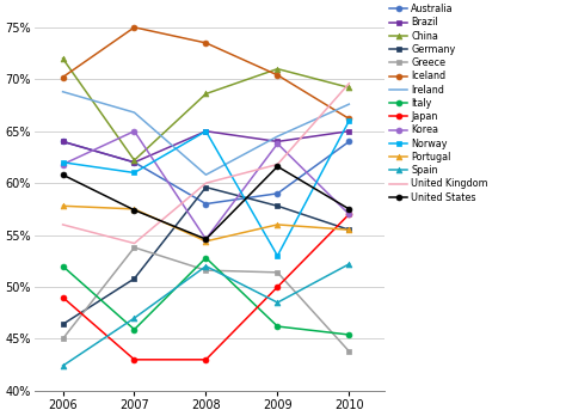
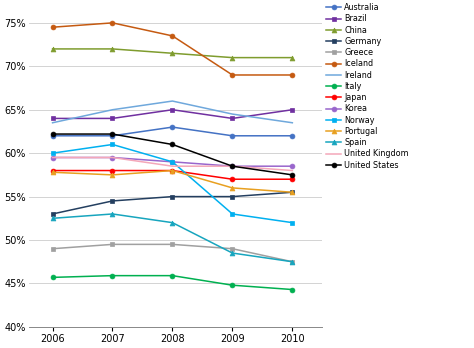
Australia/2006: 64% -> 62%
Germany/2006: 46.4% -> 53.0%
Greece/2006: 45.0% -> 49.0%
Iceland/2006: 70.2% -> 74.5%
Ireland/2006: 68.8% -> 63.5%
Italy/2006: 52.0% -> 45.7%
Japan/2006: 49% -> 58%
Korea/2006: 61.8% -> 59.5%
Norway/2006: 62% -> 60%
Spain/2006: 42.4% -> 52.5%
United Kingdom/2006: 56.0% -> 59.5%
United States/2006: 60.8% -> 62.2%
Brazil/2007: 62% -> 64%
China/2007: 62.2% -> 72.0%
Germany/2007: 50.8% -> 54.5%
Greece/2007: 53.8% -> 49.5%
Ireland/2007: 66.8% -> 65.0%
Japan/2007: 43% -> 58%
Korea/2007: 65.0% -> 59.5%
Spain/2007: 47.0% -> 53.0%
United Kingdom/2007: 54.2% -> 59.5%
United States/2007: 57.4% -> 62.2%
Australia/2008: 58% -> 63%
China/2008: 68.6% -> 71.5%
Germany/2008: 59.6% -> 55.0%
Greece/2008: 51.6% -> 49.5%
Ireland/2008: 60.8% -> 66.0%
Italy/2008: 52.8% -> 45.9%
Japan/2008: 43% -> 58%
Korea/2008: 54.6% -> 59.0%
Norway/2008: 65% -> 59%
Portugal/2008: 54.4% -> 58.0%
United Kingdom/2008: 60.0% -> 58.5%
United States/2008: 54.6% -> 61.0%
Australia/2009: 59% -> 62%
Germany/2009: 57.8% -> 55.0%
Greece/2009: 51.4% -> 49.0%
Iceland/2009: 70.4% -> 69.0%
Italy/2009: 46.2% -> 44.8%
Japan/2009: 50% -> 57%
Korea/2009: 63.8% -> 58.5%
United Kingdom/2009: 61.8% -> 58.5%
United States/2009: 61.6% -> 58.5%
Australia/2010: 64% -> 62%
China/2010: 69.2% -> 71.0%
Greece/2010: 43.8% -> 47.5%
Iceland/2010: 66.2% -> 69.0%
Ireland/2010: 67.6% -> 63.5%
Italy/2010: 45.4% -> 44.3%
Korea/2010: 57.0% -> 58.5%
Norway/2010: 66% -> 52%
Spain/2010: 52.2% -> 47.5%
United Kingdom/2010: 69.6% -> 58.0%
